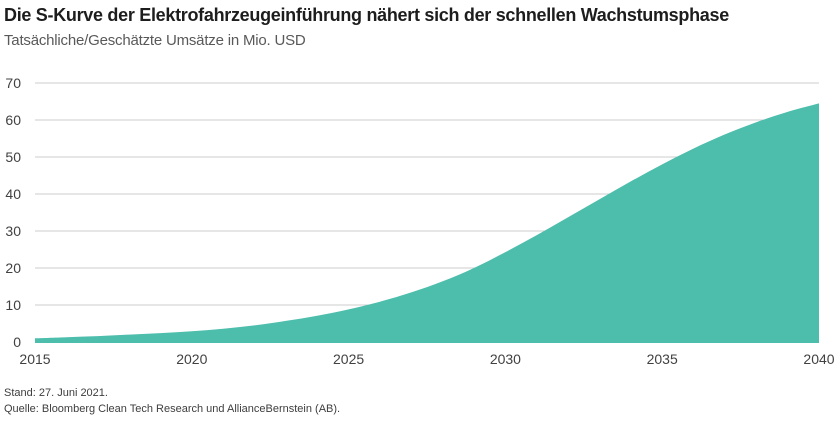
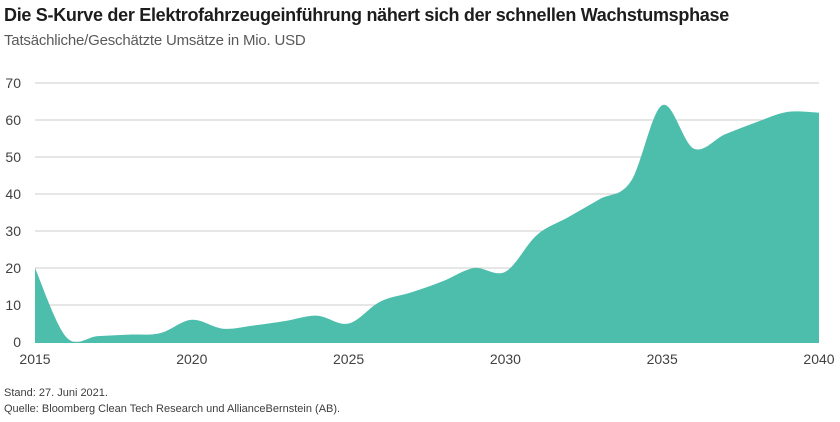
2015: 1 -> 20
2020: 3 -> 6
2025: 9 -> 5
2030: 24 -> 19
2035: 48 -> 64
2040: 64 -> 62
